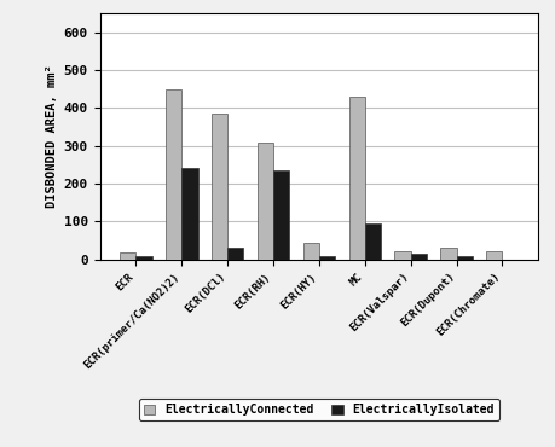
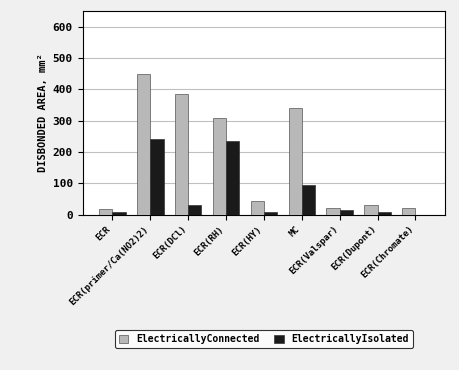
ElectricallyConnected/MC: 430 -> 340
